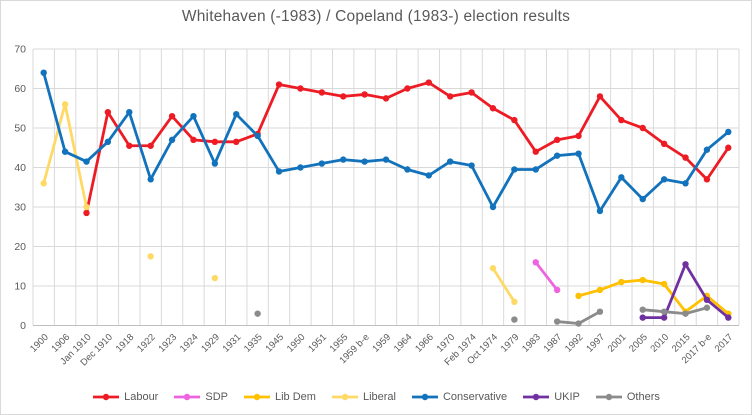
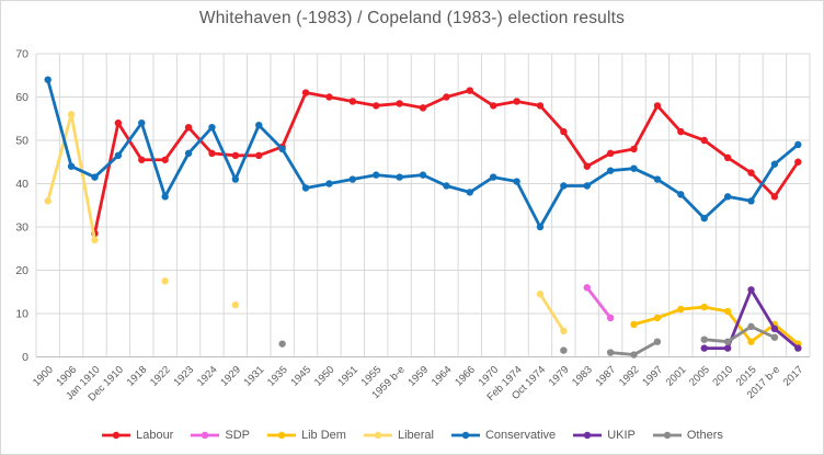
Liberal/Jan 1910: 30 -> 27
Labour/Oct 1974: 55 -> 58
Conservative/1997: 29 -> 41
Others/2015: 3 -> 7
